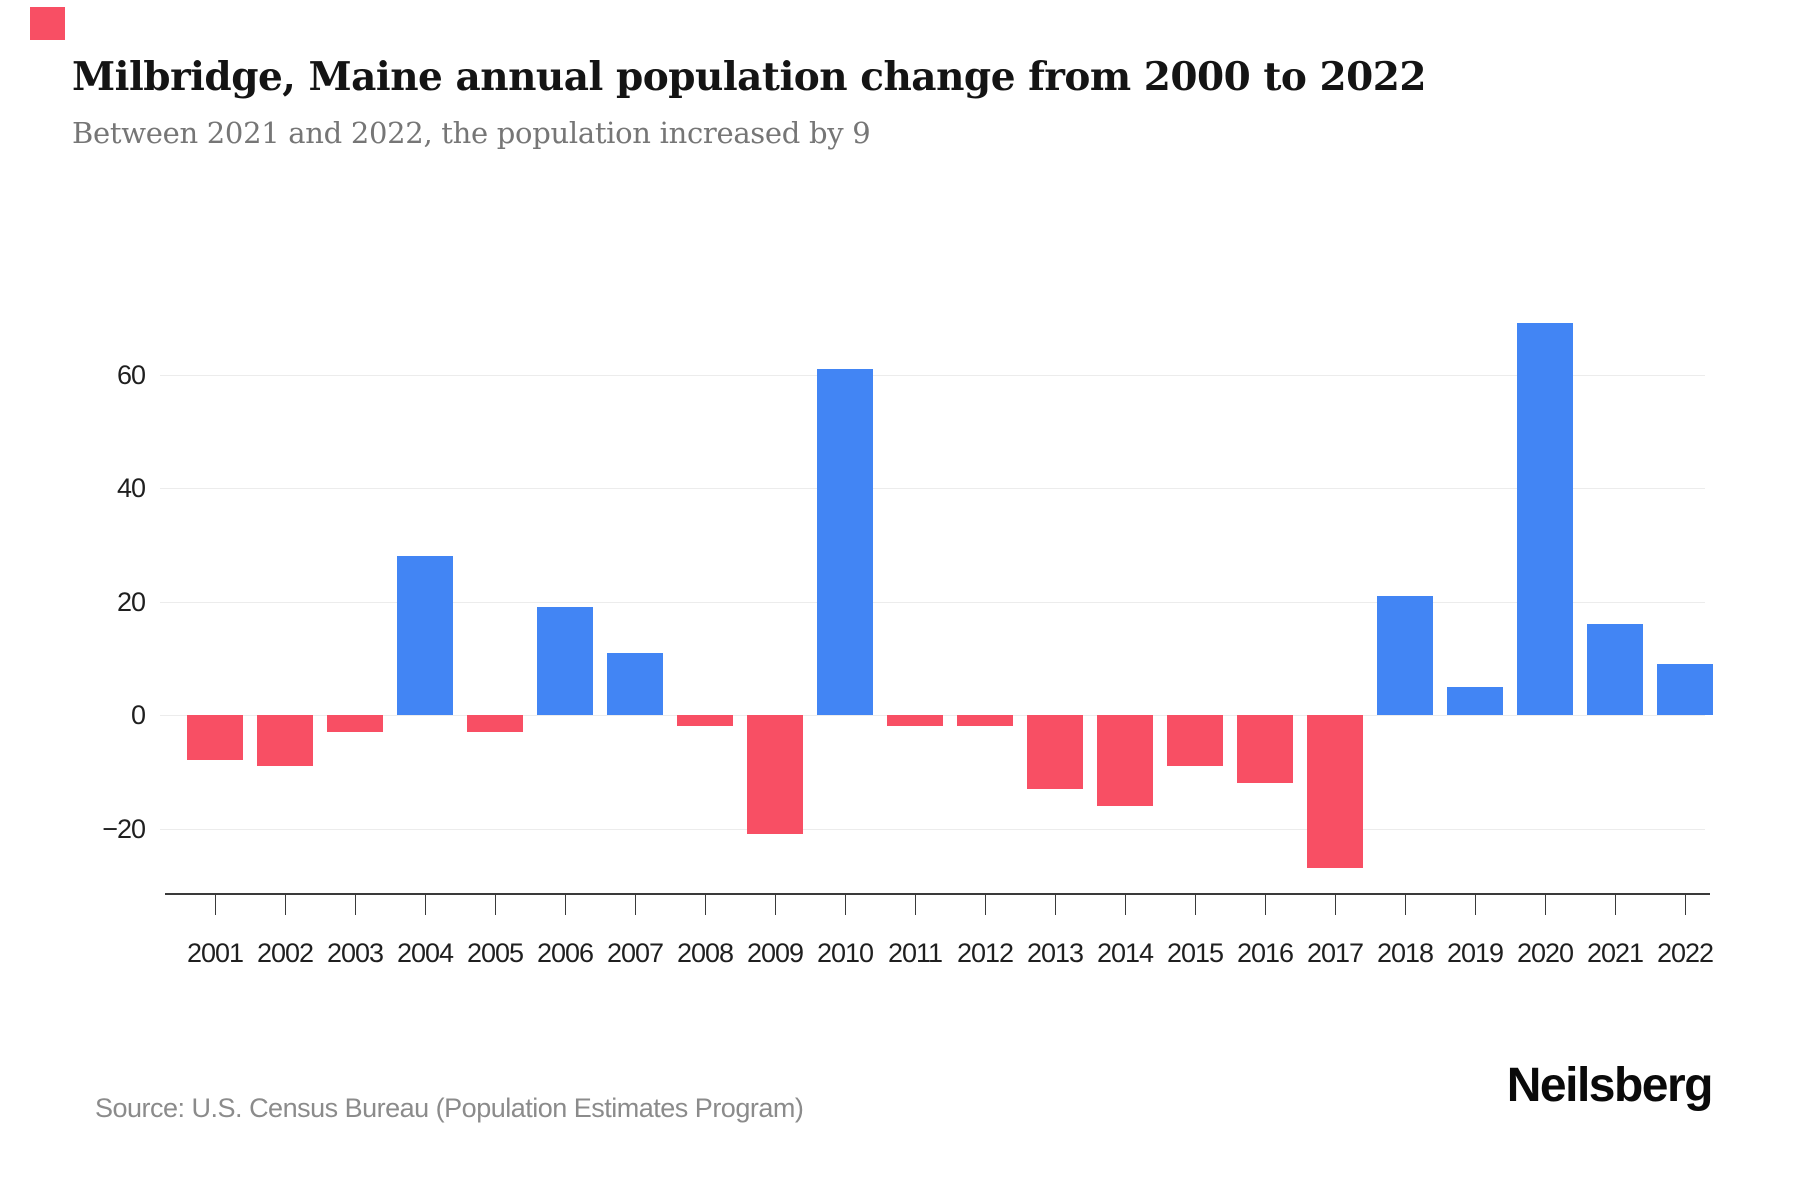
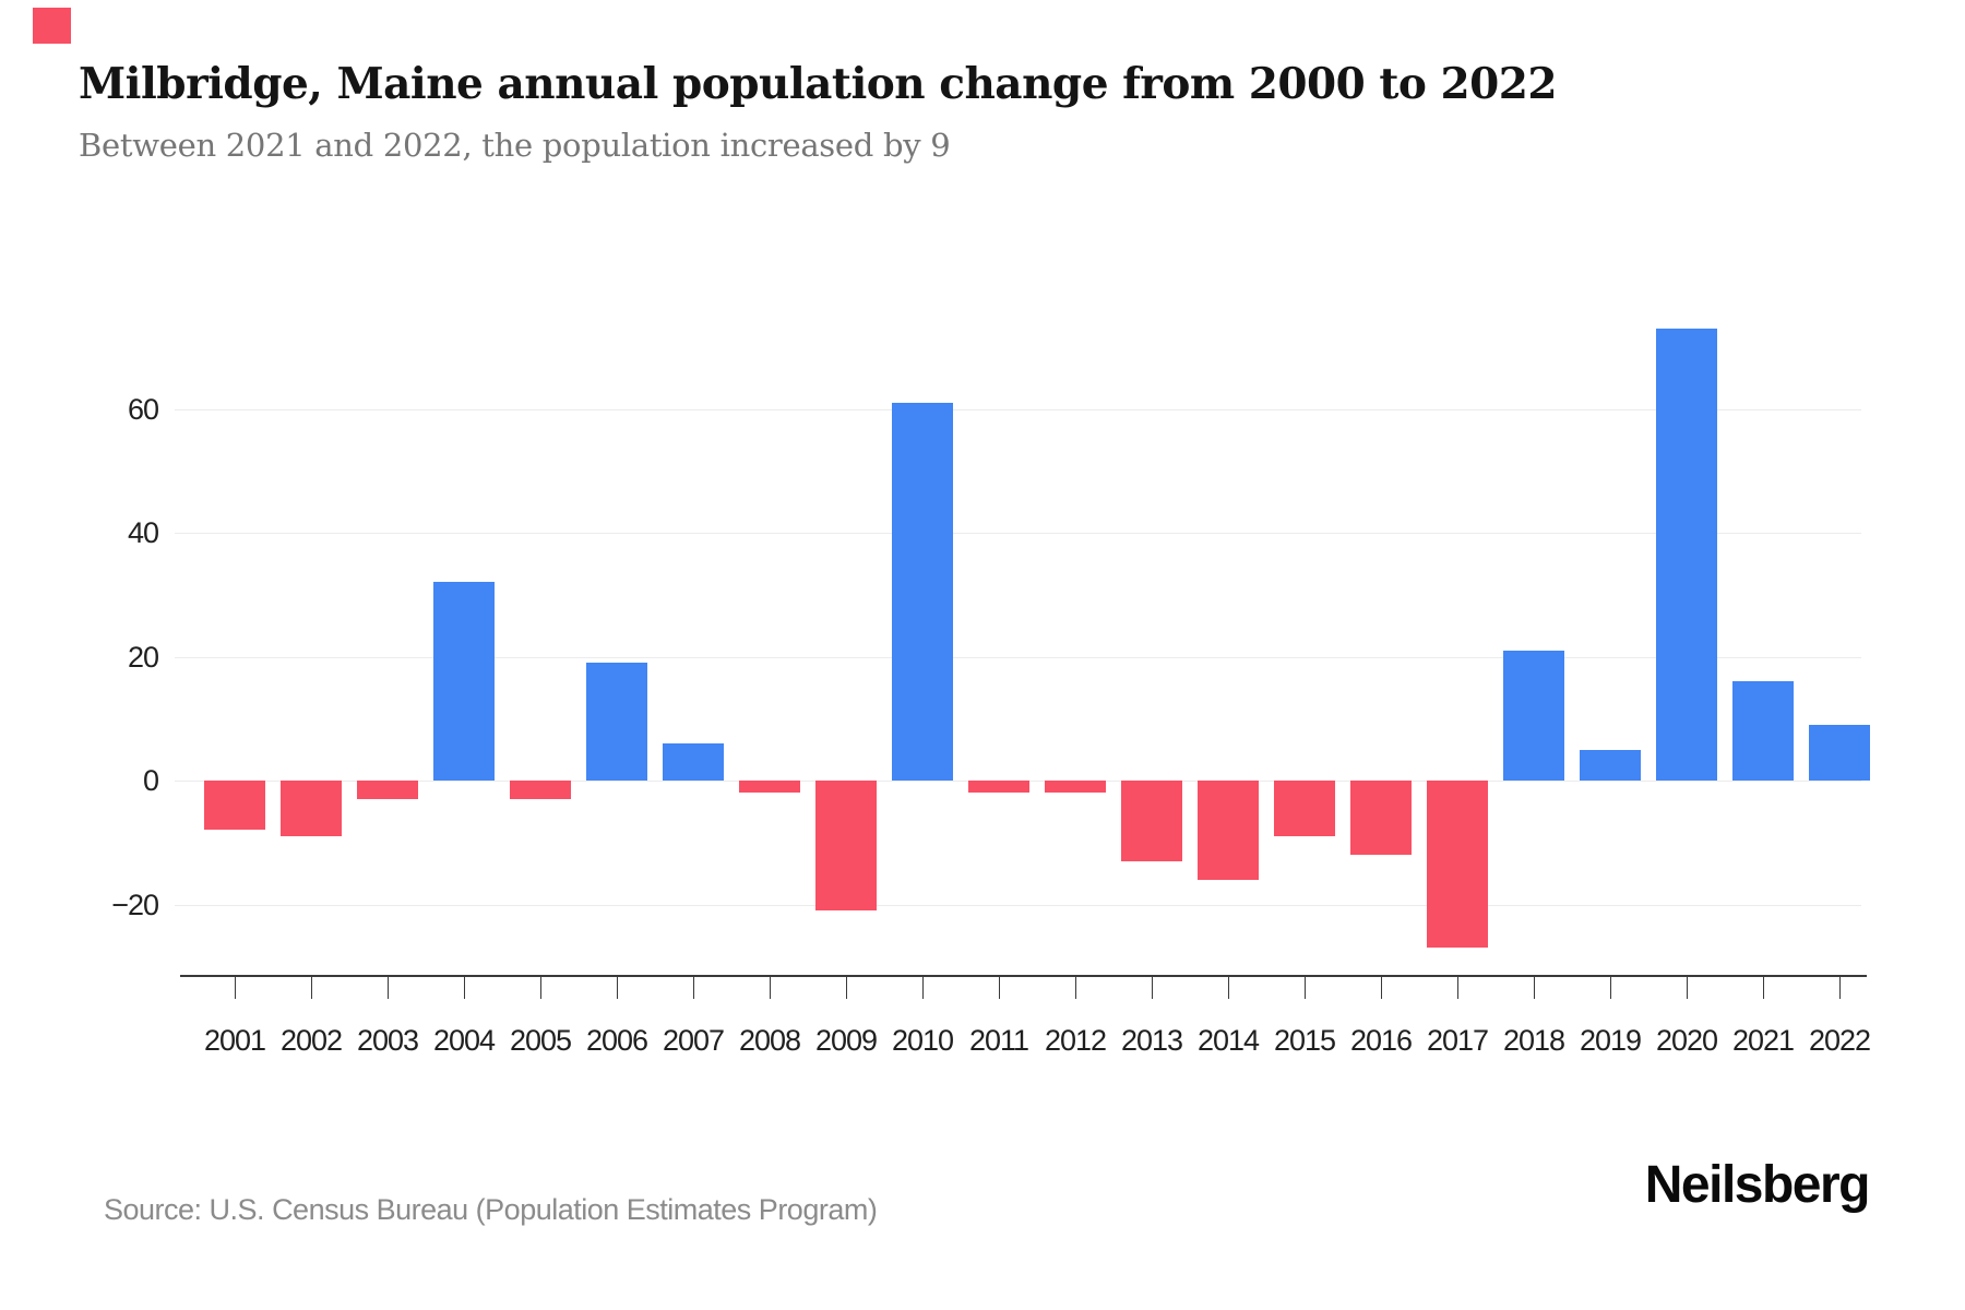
2004: 28 -> 32
2007: 11 -> 6
2020: 69 -> 73
